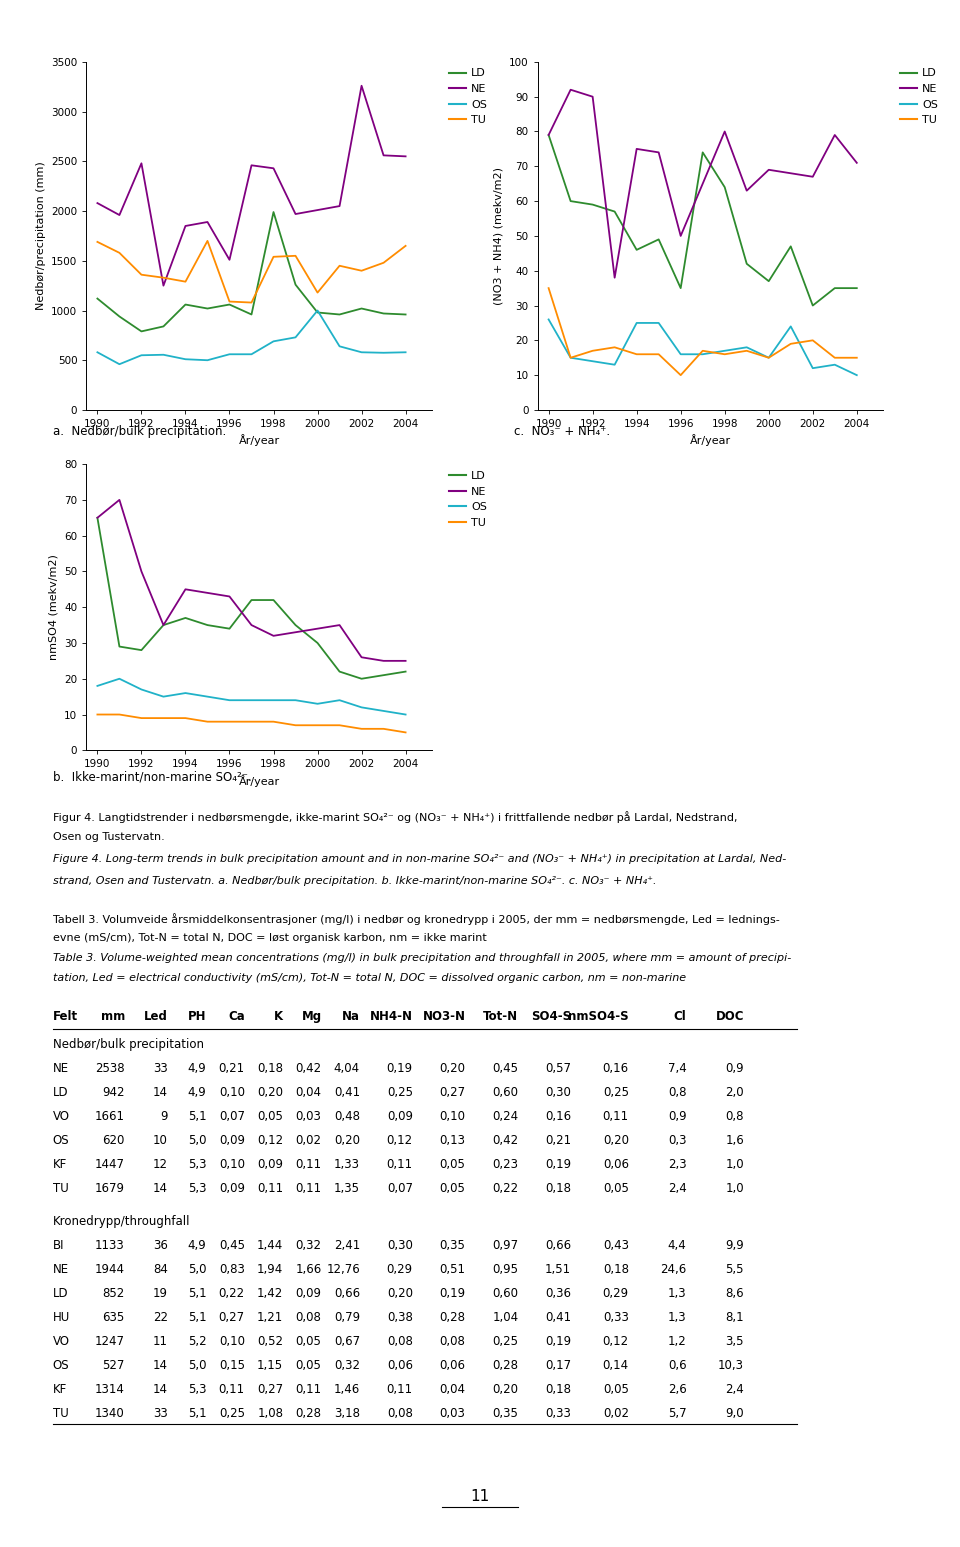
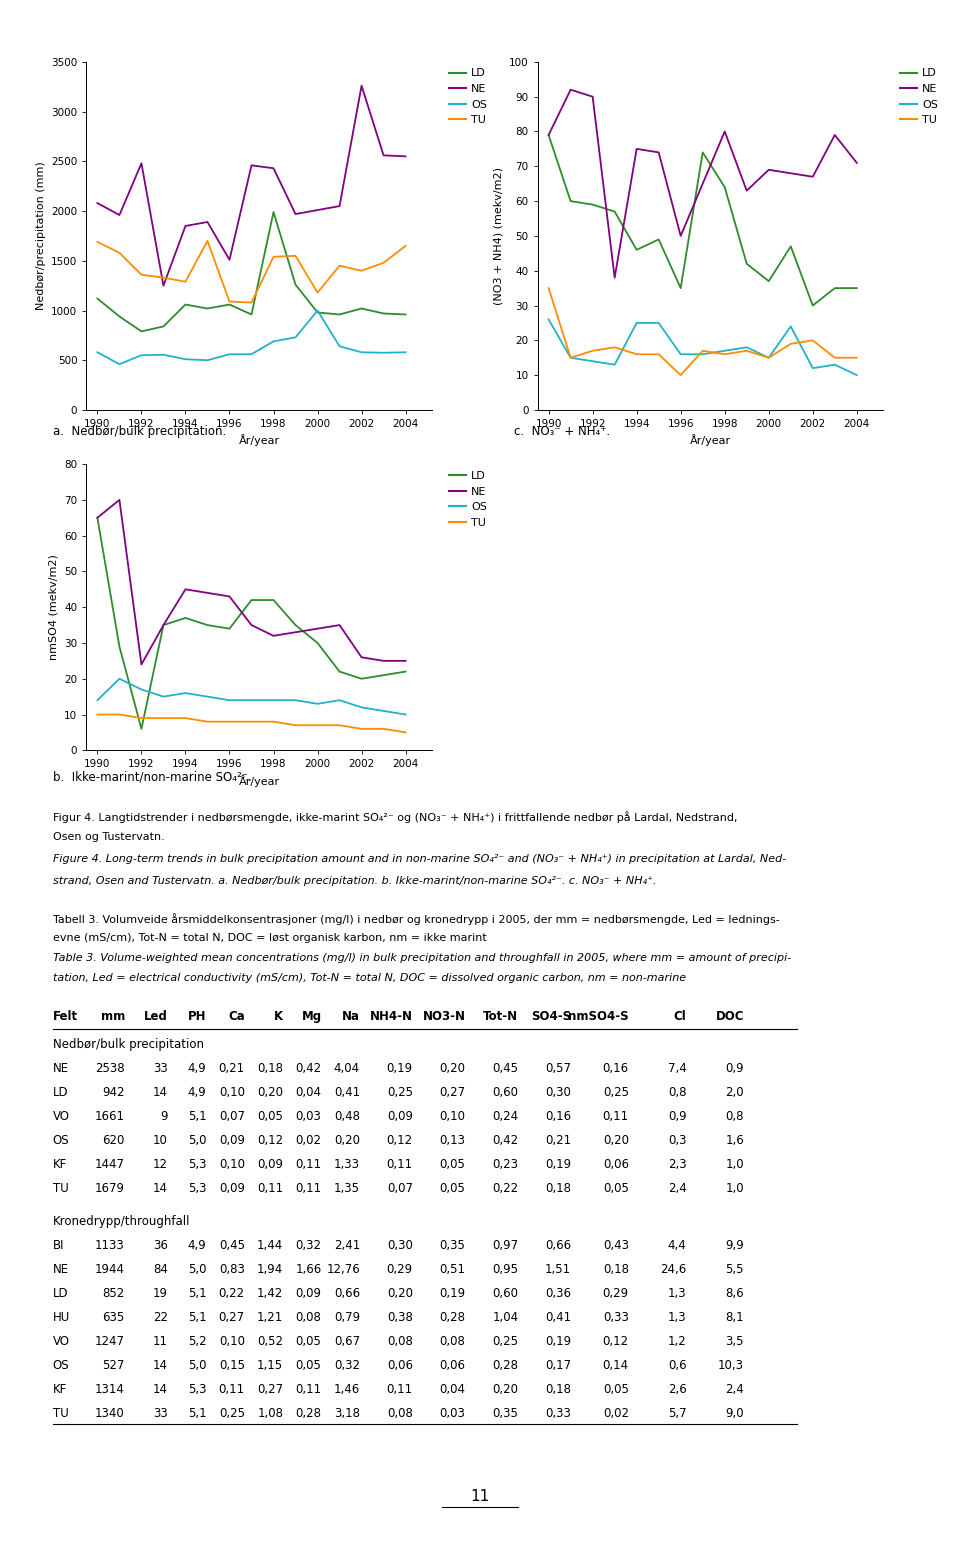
OS/1990: 18 -> 14
LD/1992: 28 -> 6
NE/1992: 50 -> 24
